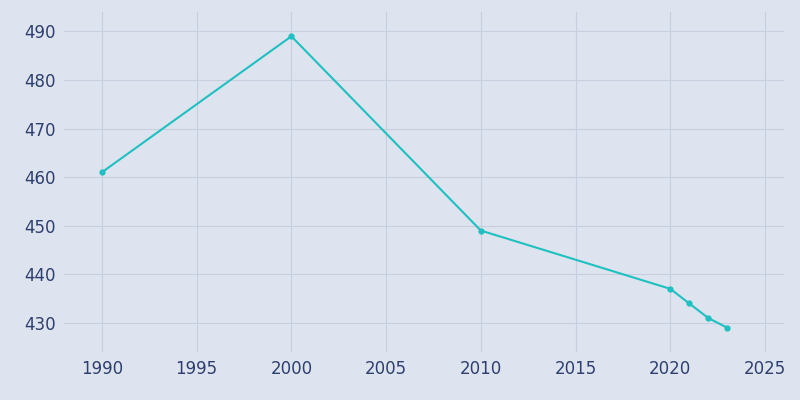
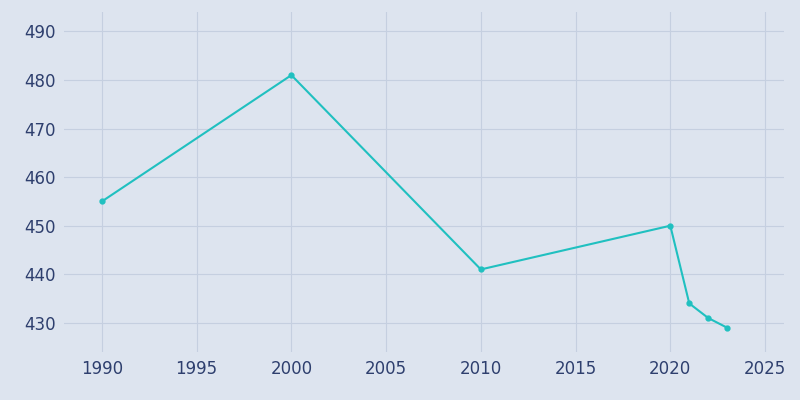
1990: 461 -> 455
2000: 489 -> 481
2010: 449 -> 441
2020: 437 -> 450
